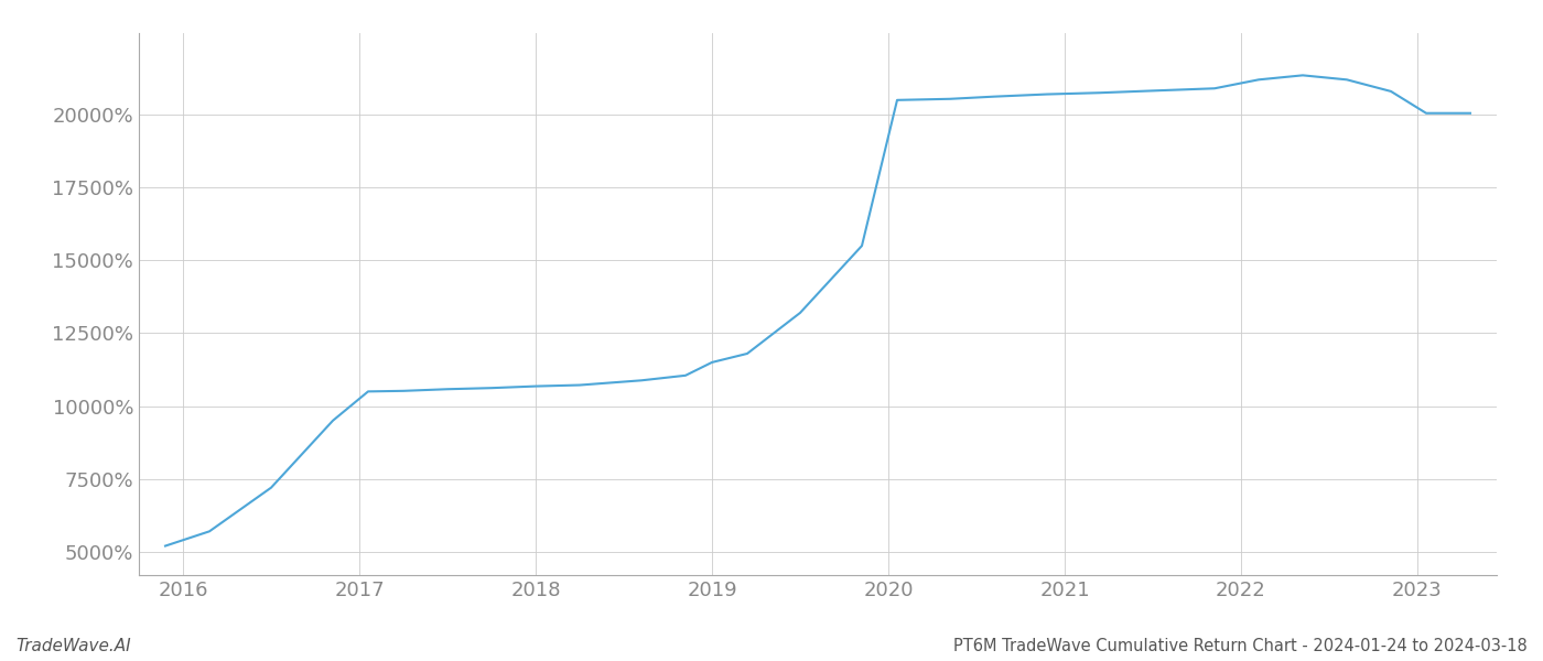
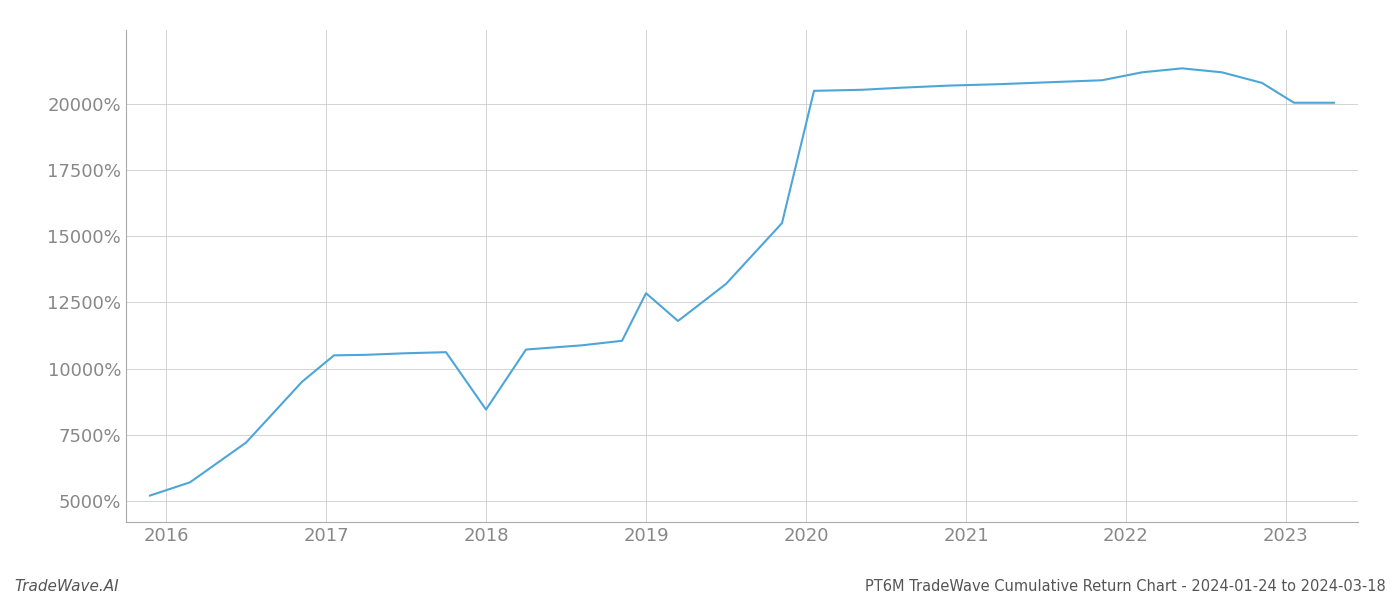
2018: 10680% -> 8450%
2019: 11500% -> 12850%
